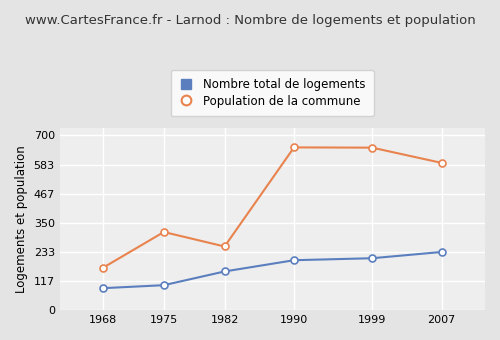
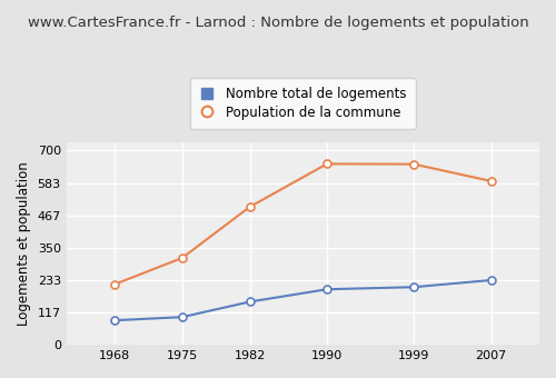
Population de la commune/1968: 170 -> 218
Population de la commune/1982: 255 -> 497
